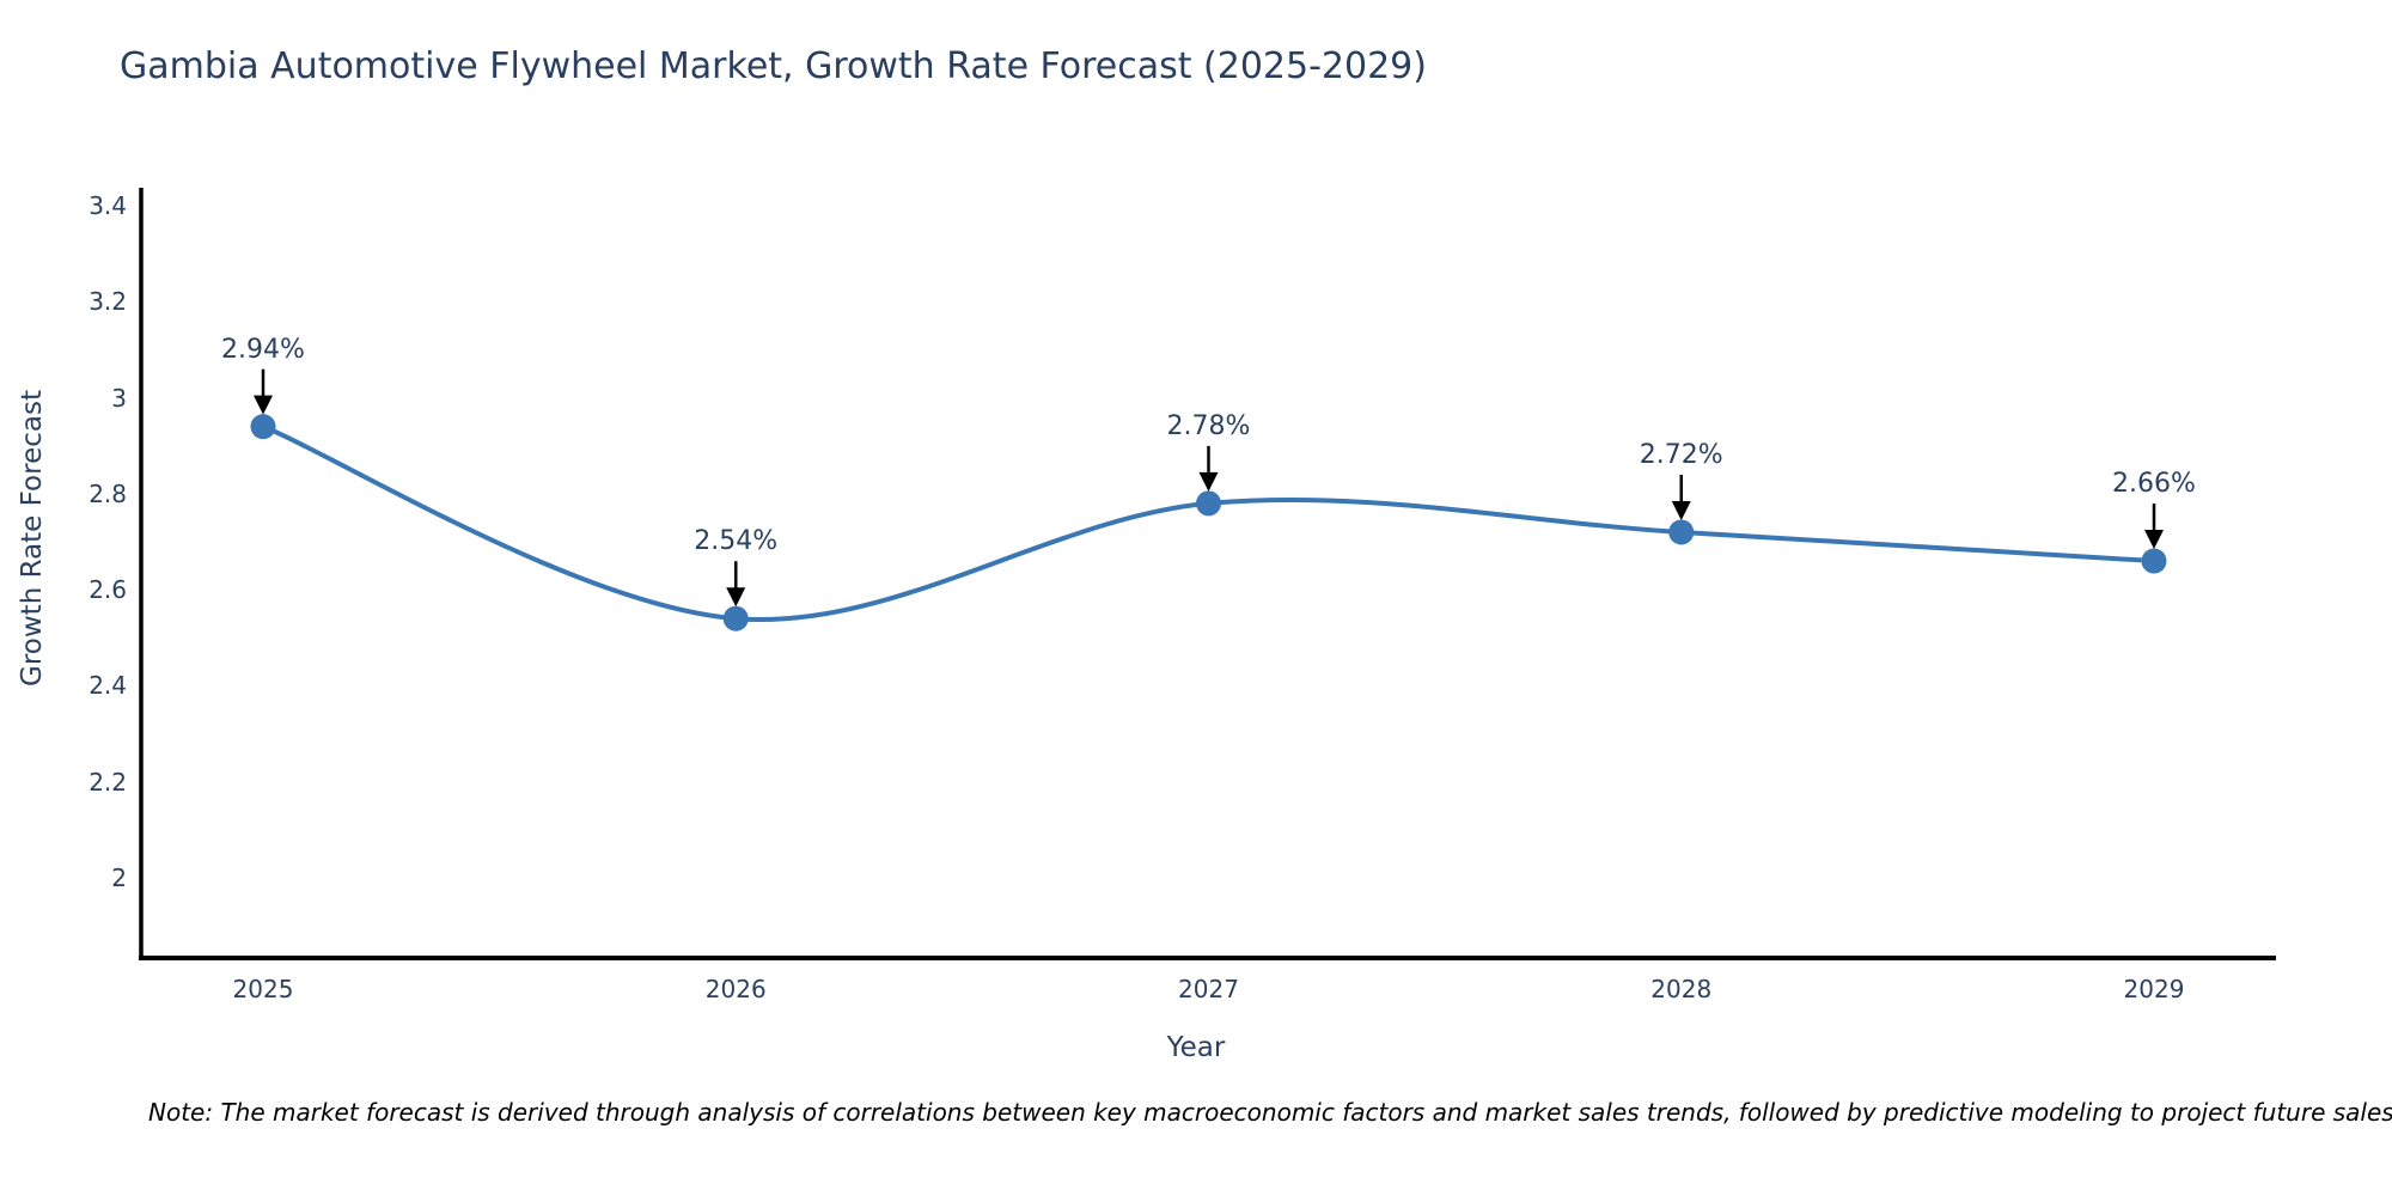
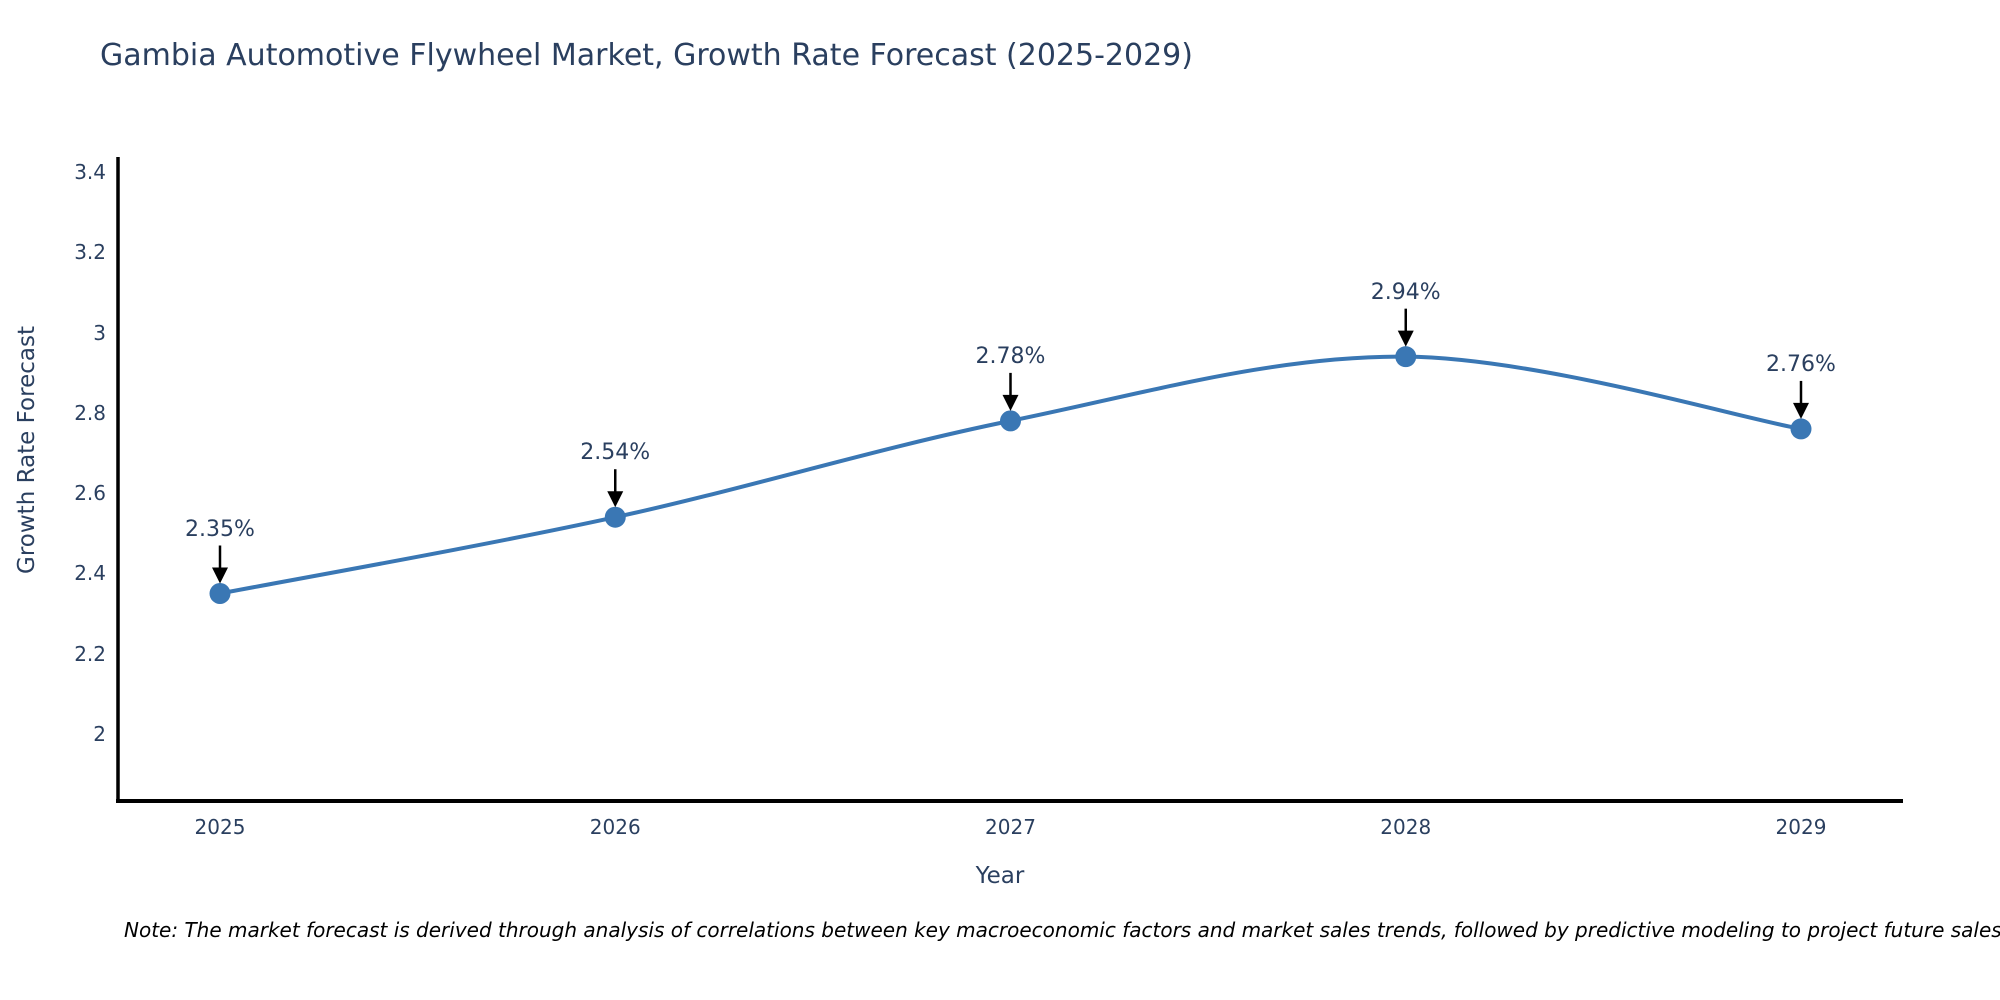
2025: 2.94% -> 2.35%
2028: 2.72% -> 2.94%
2029: 2.66% -> 2.76%
